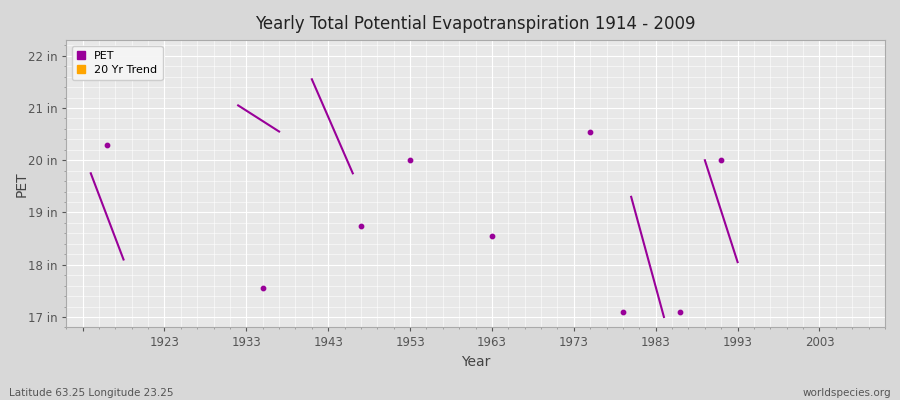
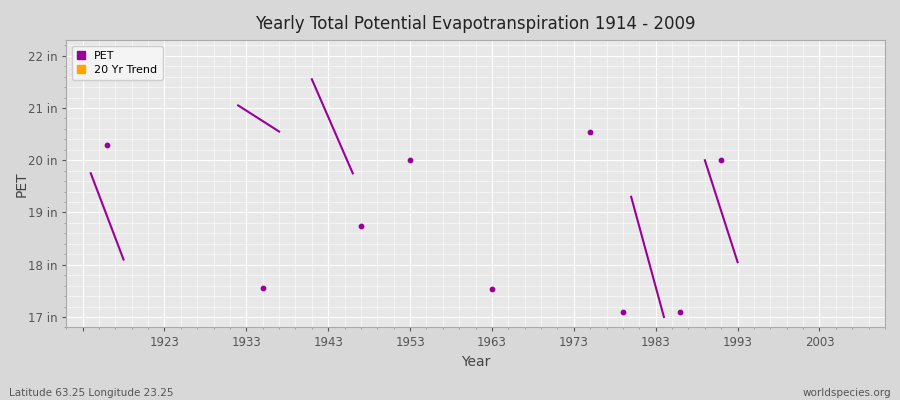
1963: 18.55 in -> 17.54 in
